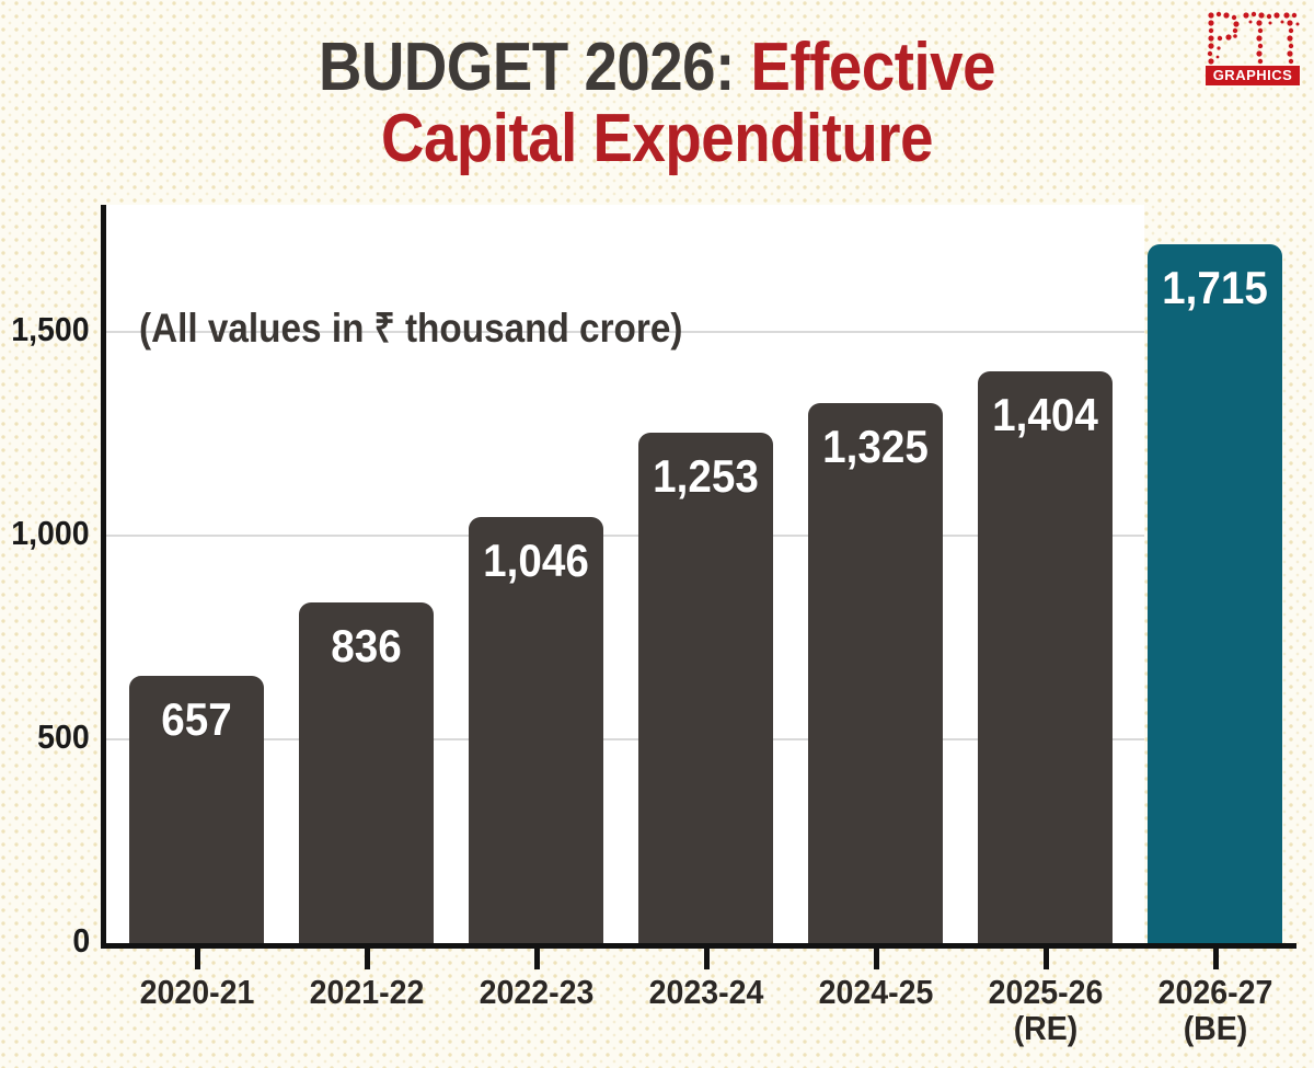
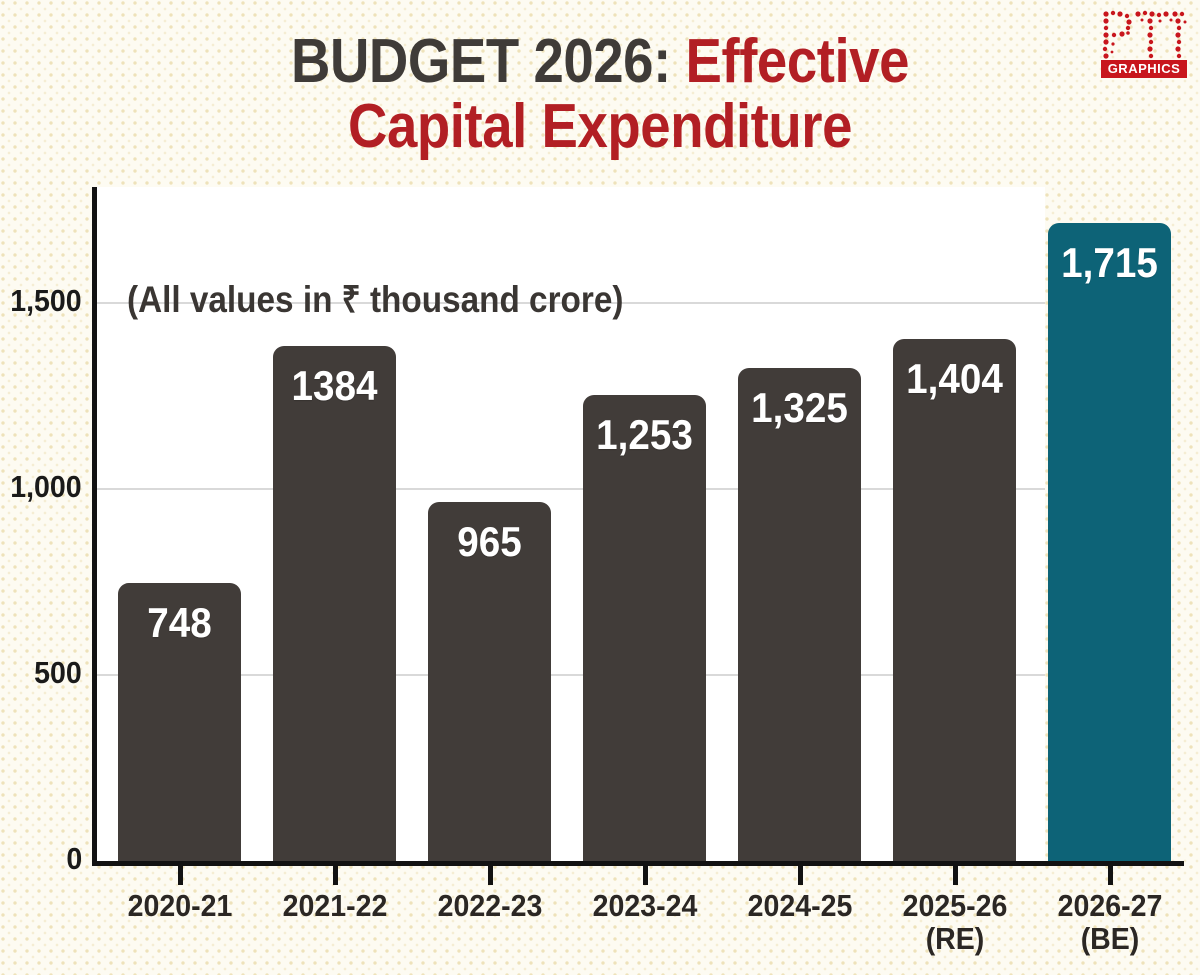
2020-21: 657 -> 748
2021-22: 836 -> 1384
2022-23: 1,046 -> 965
